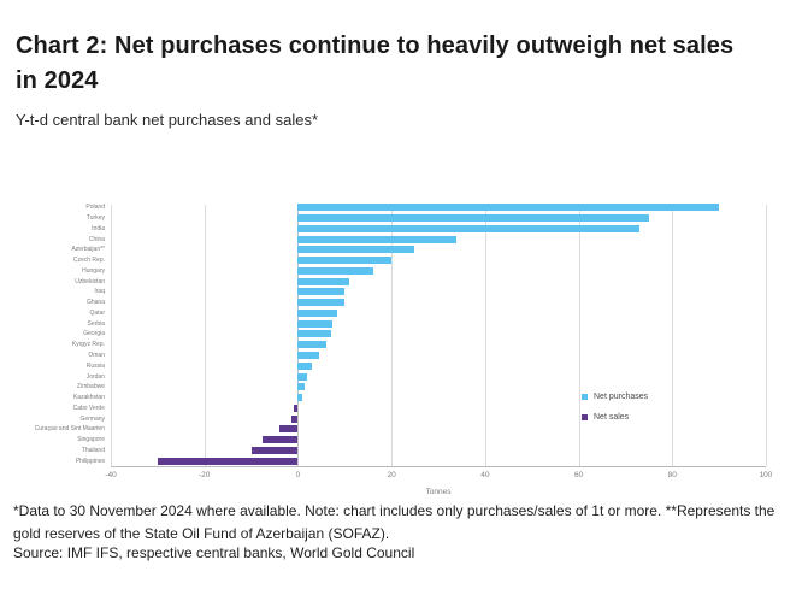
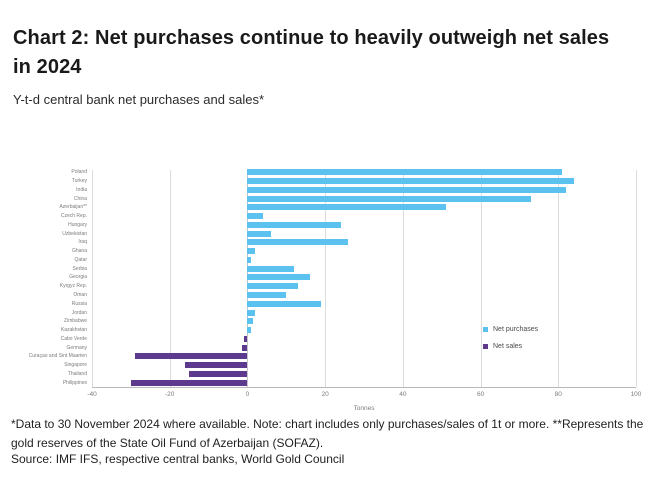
Poland: 90 -> 81
Turkey: 75 -> 84
India: 73 -> 82
China: 34 -> 73
Azerbaijan**: 25 -> 51
Czech Rep.: 20 -> 4
Hungary: 16 -> 24
Uzbekistan: 11 -> 6
Iraq: 10 -> 26
Ghana: 10 -> 2
Qatar: 8 -> 1
Serbia: 8 -> 12
Georgia: 7 -> 16
Kyrgyz Rep.: 6 -> 13
Oman: 4 -> 10
Russia: 3 -> 19
Curaçao and Sint Maarten: -4 -> -29
Singapore: -8 -> -16
Thailand: -10 -> -15
